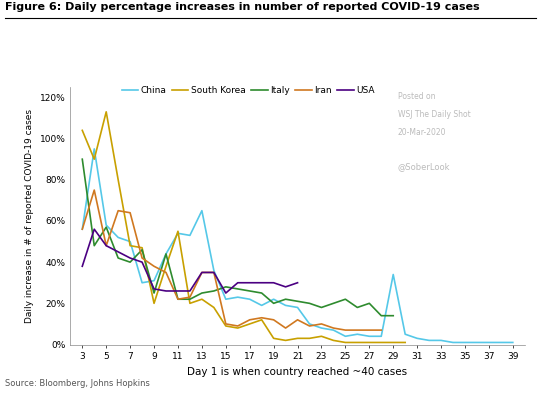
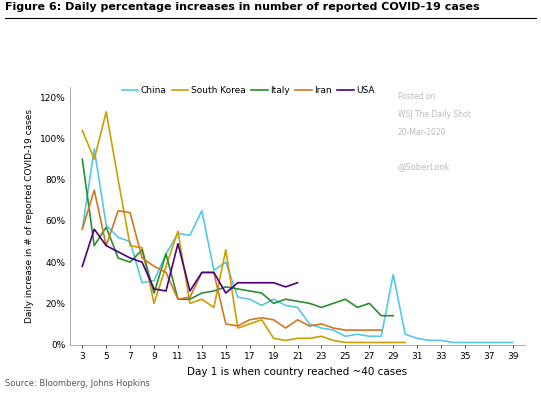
USA/11: 26% -> 49%
China/15: 22% -> 40%
South Korea/15: 9% -> 46%
